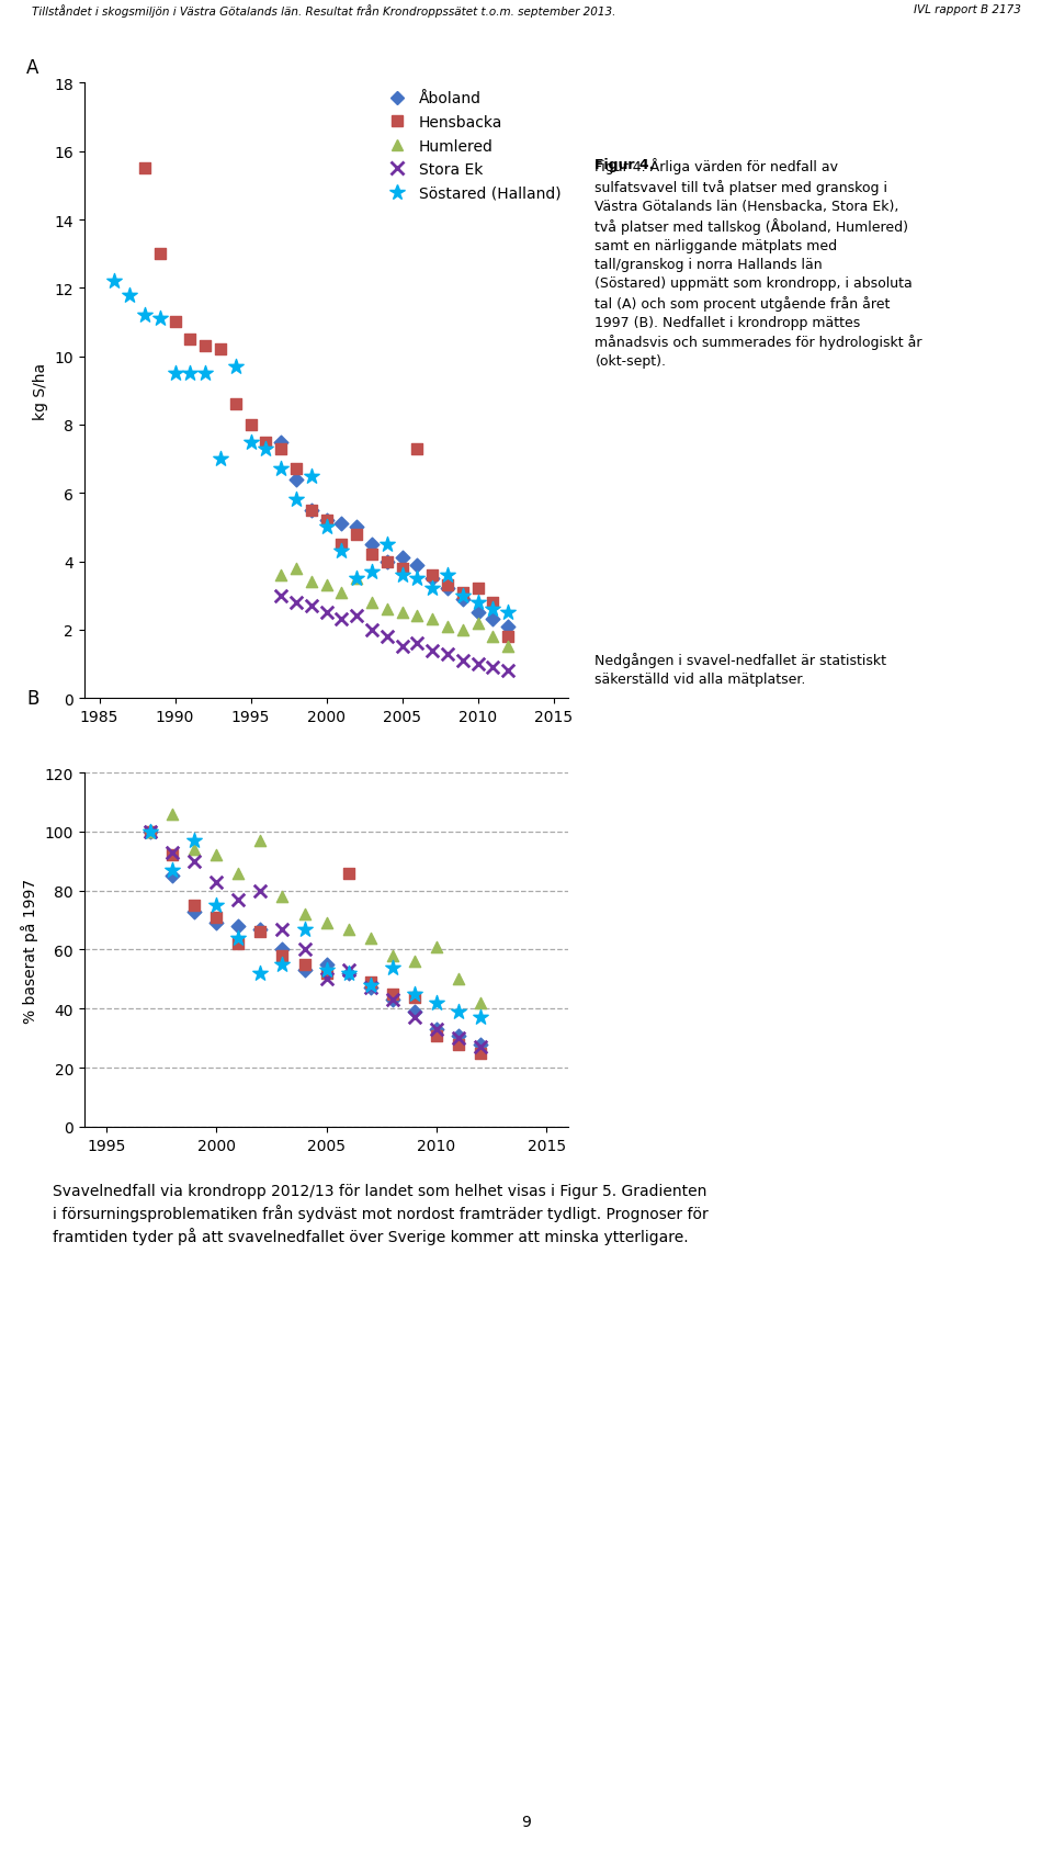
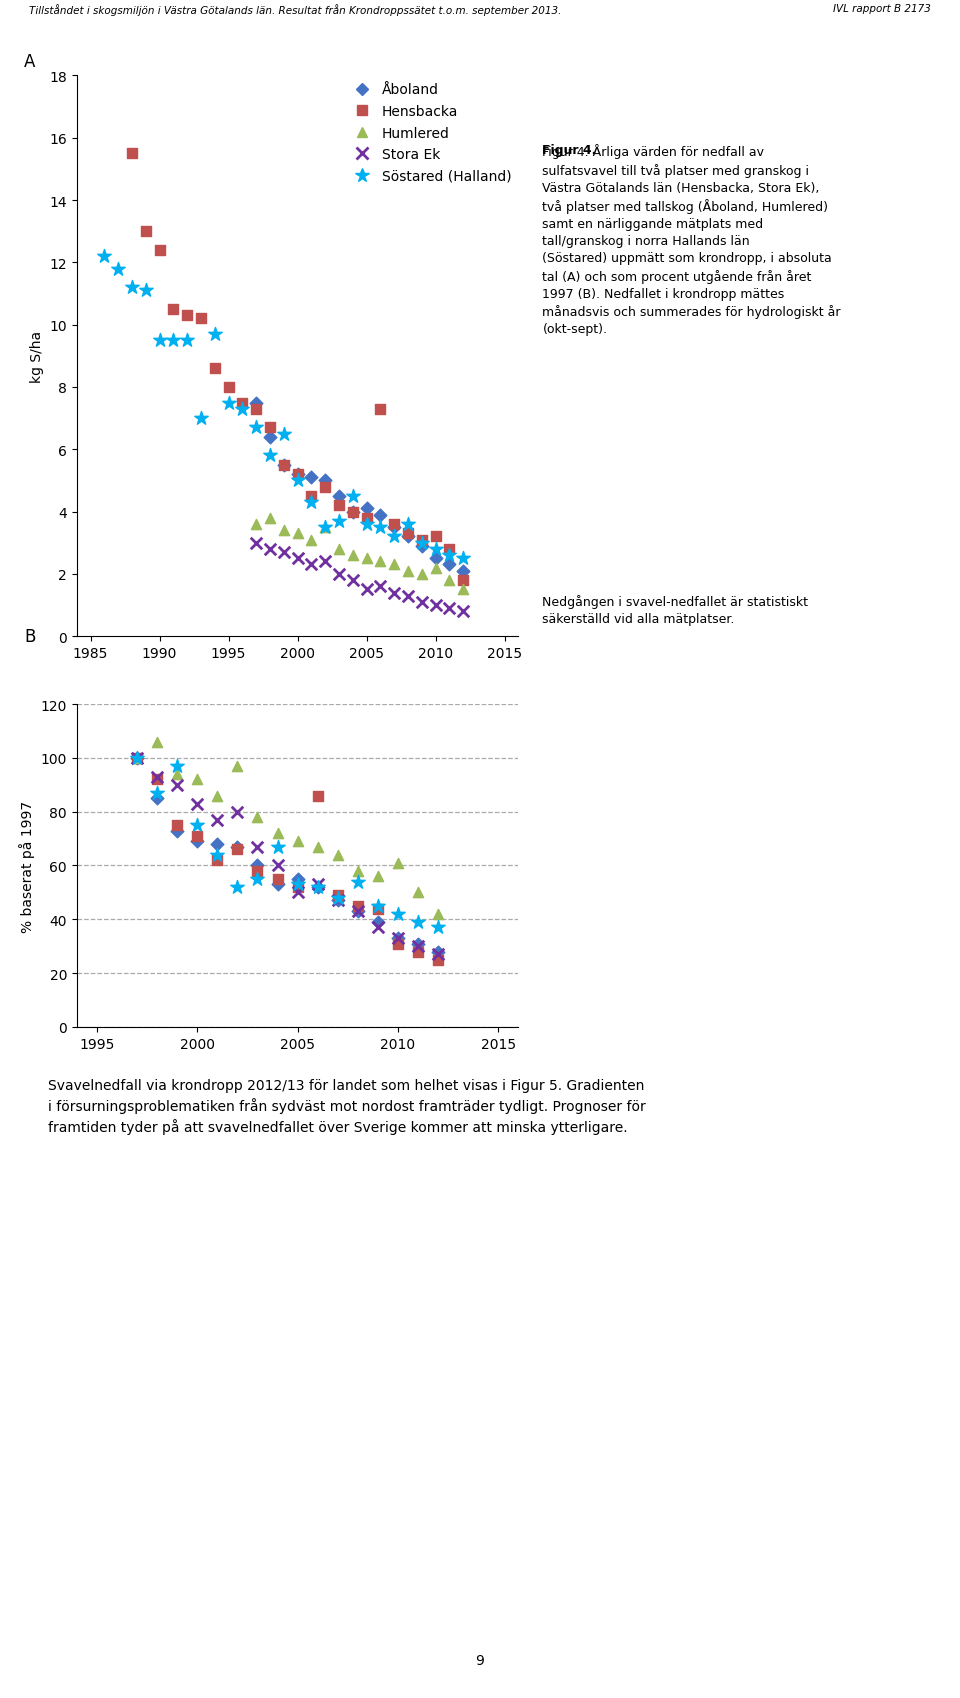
Hensbacka/1990: 11.0 -> 12.4
